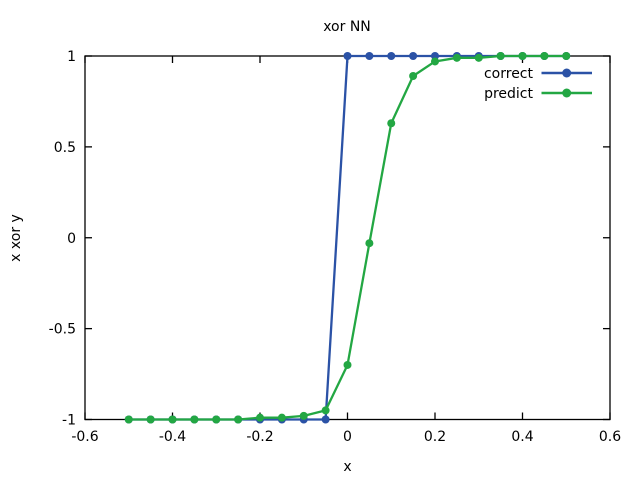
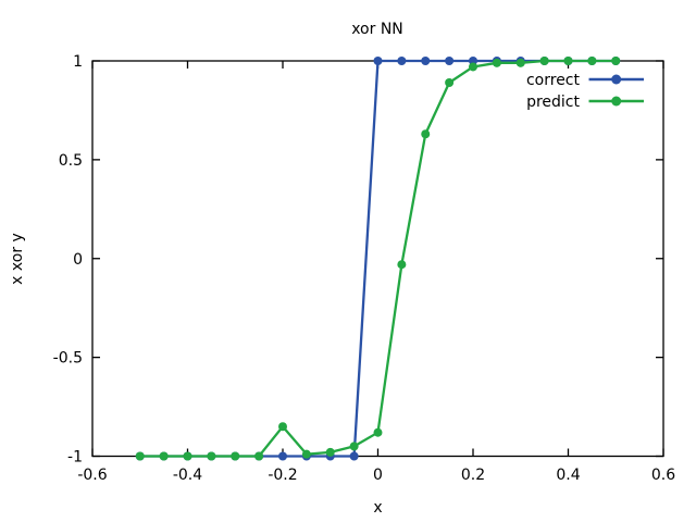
predict/-0.2: -0,99 -> -0,85
predict/0: -0,70 -> -0,88
